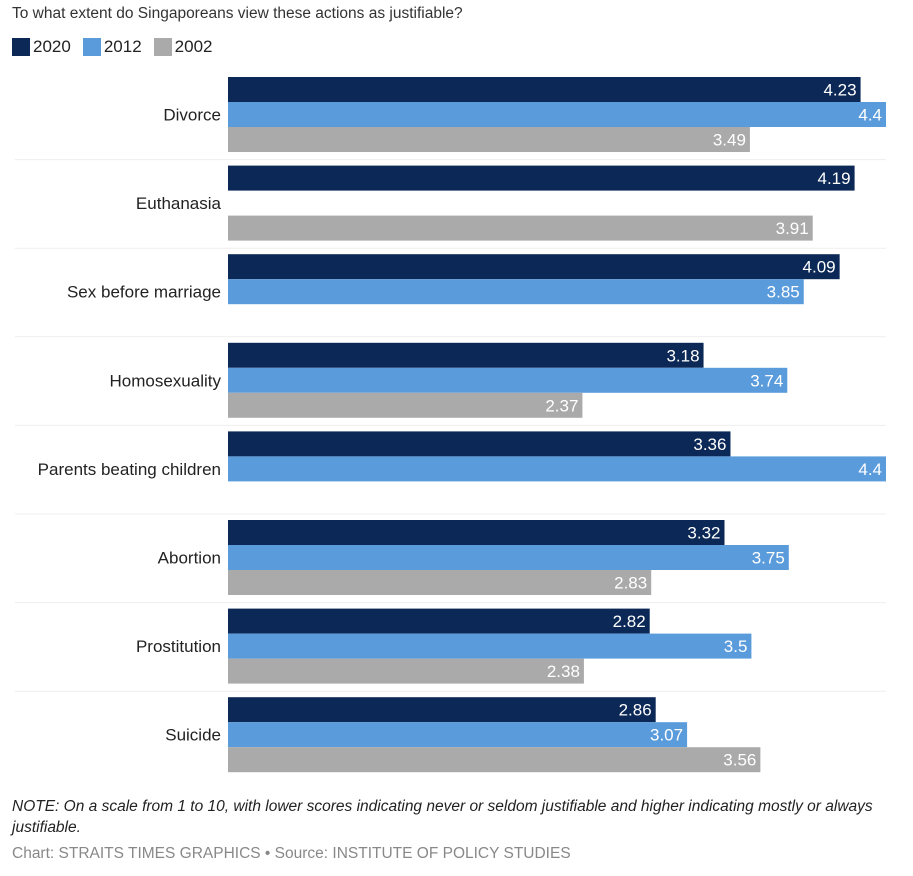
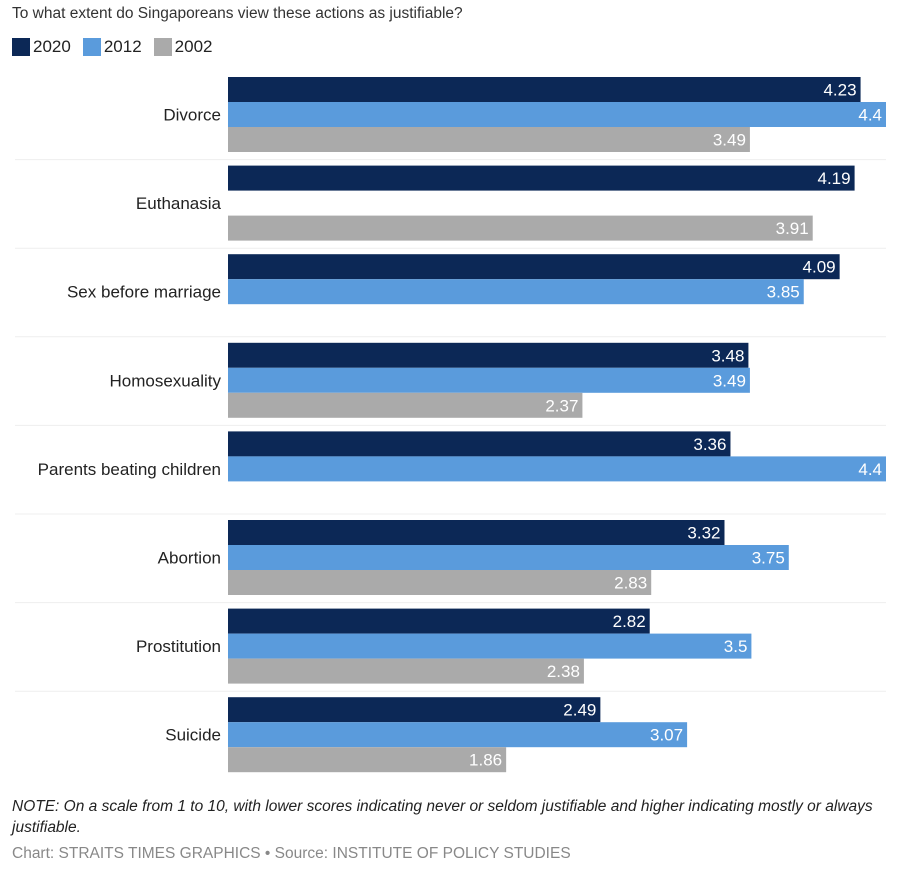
2020/Homosexuality: 3.18 -> 3.48
2012/Homosexuality: 3.74 -> 3.49
2020/Suicide: 2.86 -> 2.49
2002/Suicide: 3.56 -> 1.86
